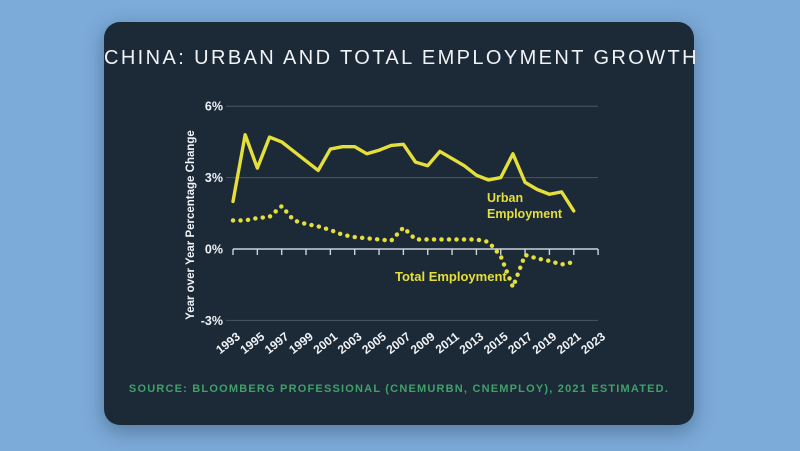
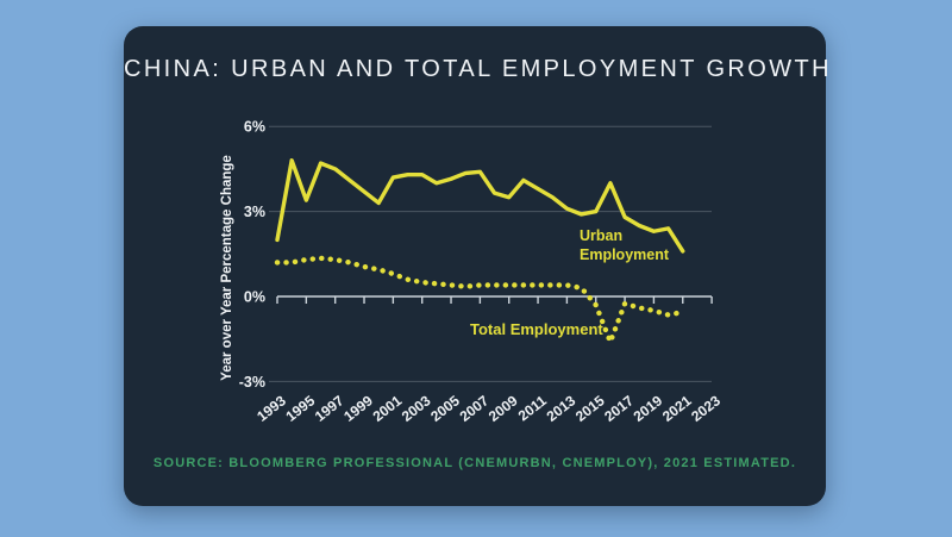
Total Employment/1997: 1.8% -> 1.3%
Total Employment/2007: 0.9% -> 0.4%
